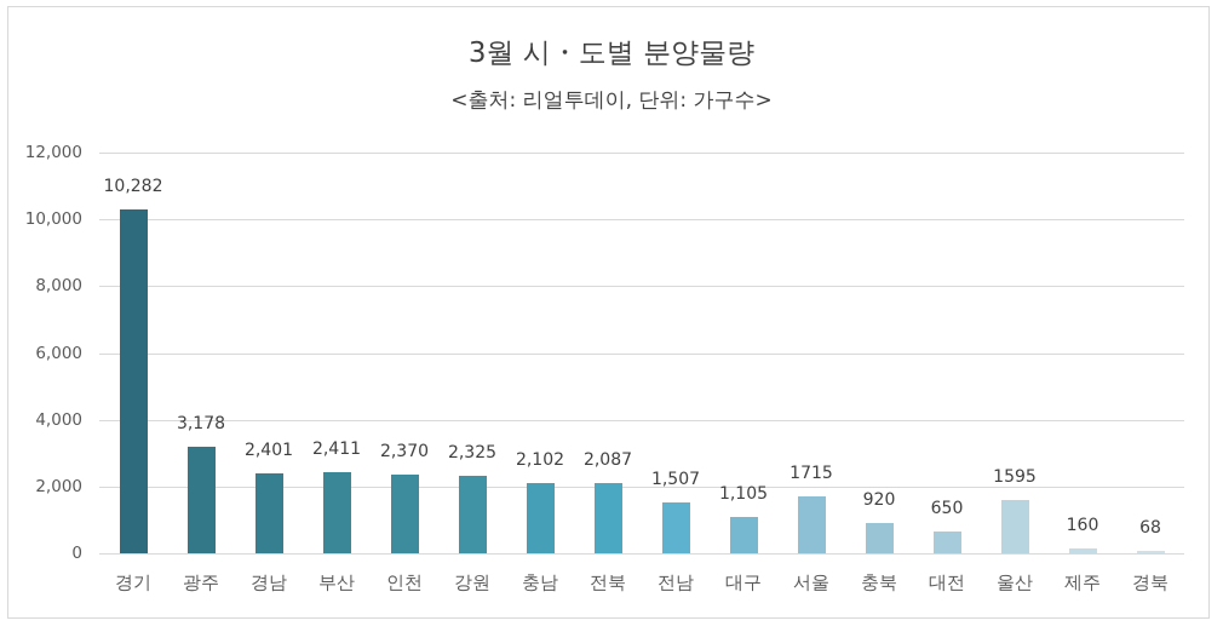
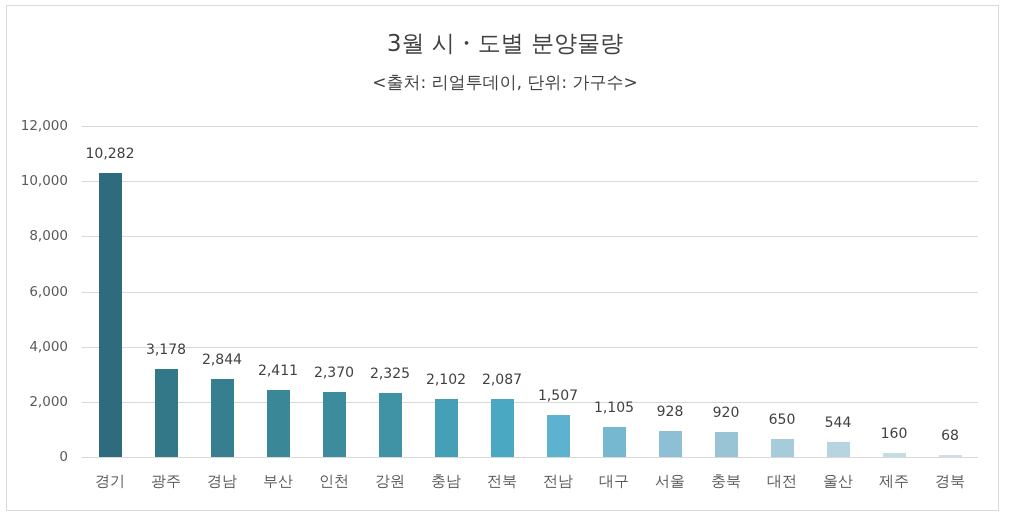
경남: 2,401 -> 2,844
서울: 1715 -> 928
울산: 1595 -> 544
